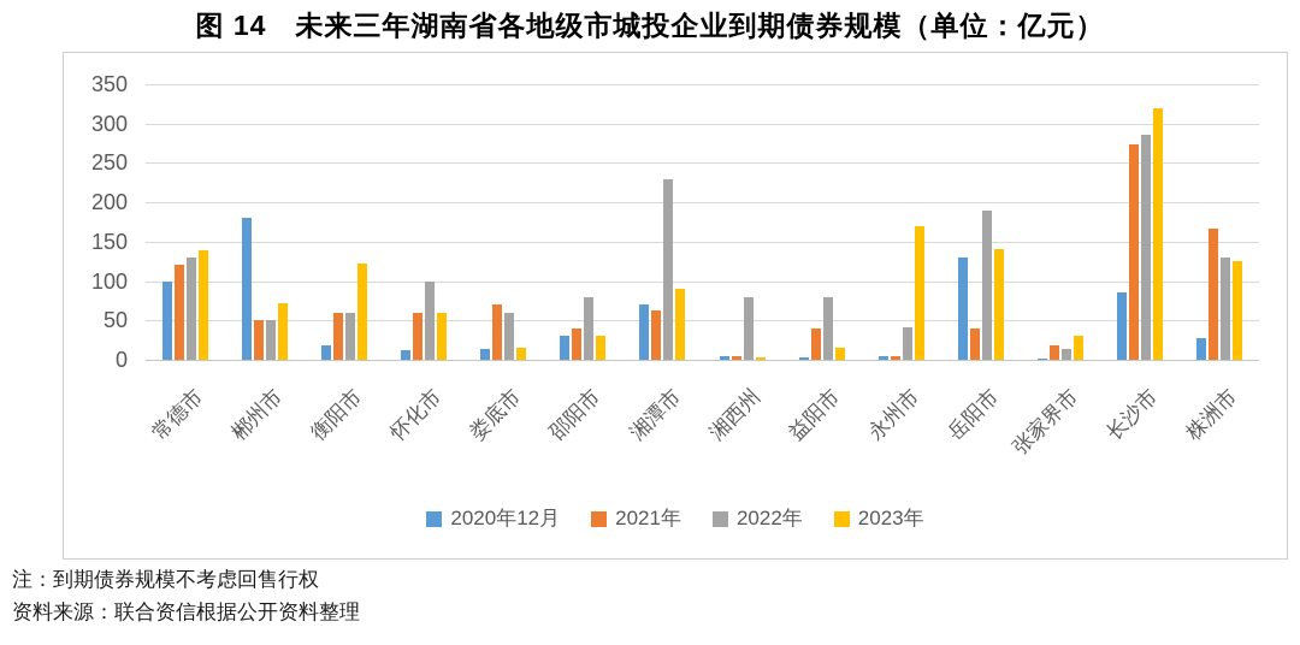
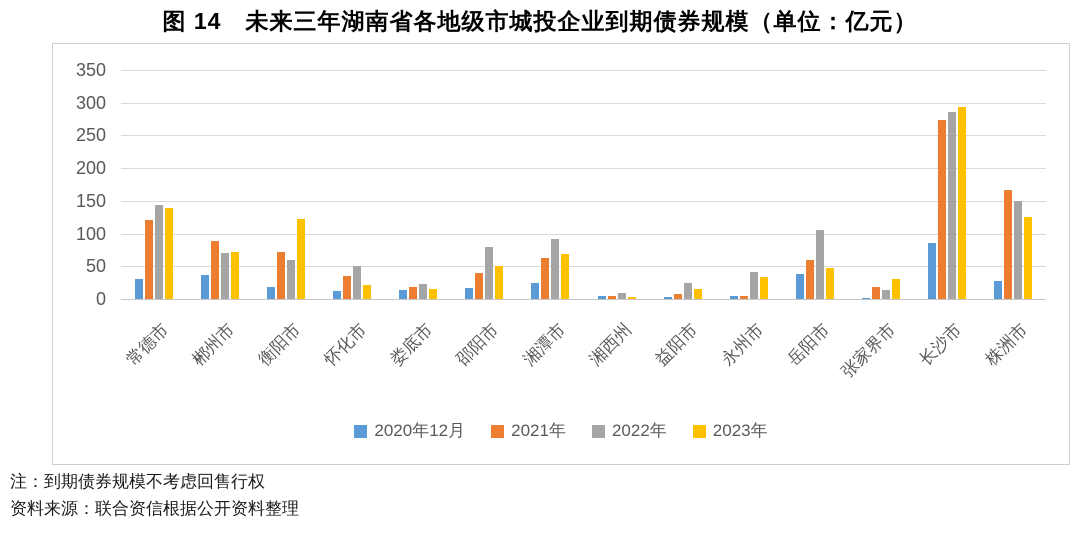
2020年12月/常德市: 100 -> 30
2022年/常德市: 130 -> 140
2020年12月/郴州市: 180 -> 40
2021年/郴州市: 50 -> 90
2022年/郴州市: 50 -> 70
2021年/衡阳市: 60 -> 70
2021年/怀化市: 60 -> 40
2022年/怀化市: 100 -> 50
2023年/怀化市: 60 -> 20
2021年/娄底市: 70 -> 20
2022年/娄底市: 60 -> 20
2020年12月/邵阳市: 30 -> 20
2023年/邵阳市: 30 -> 50
2020年12月/湘潭市: 70 -> 20
2022年/湘潭市: 230 -> 90
2023年/湘潭市: 90 -> 70
2022年/湘西州: 80 -> 10
2021年/益阳市: 40 -> 10
2022年/益阳市: 80 -> 20
2023年/永州市: 170 -> 30
2020年12月/岳阳市: 130 -> 40
2021年/岳阳市: 40 -> 60
2022年/岳阳市: 190 -> 110
2023年/岳阳市: 140 -> 50
2023年/长沙市: 320 -> 290
2022年/株洲市: 130 -> 150
